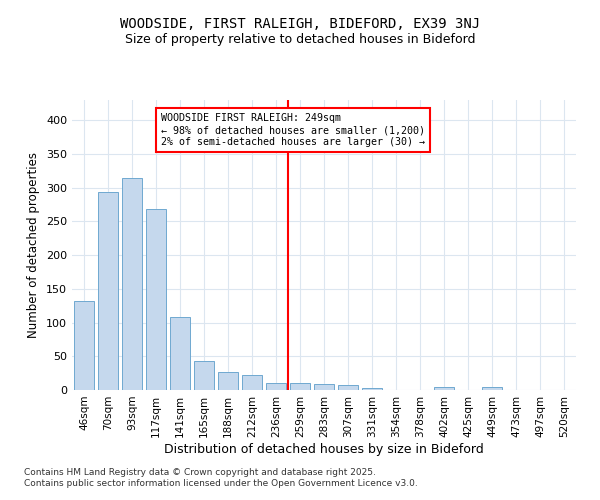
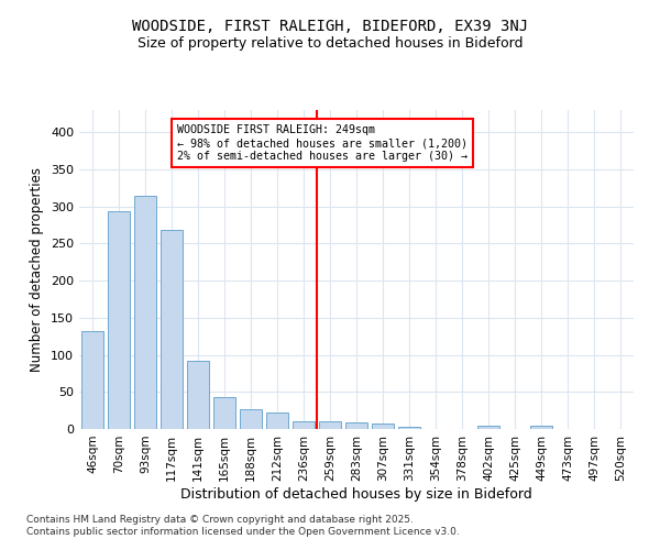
141sqm: 108 -> 92
